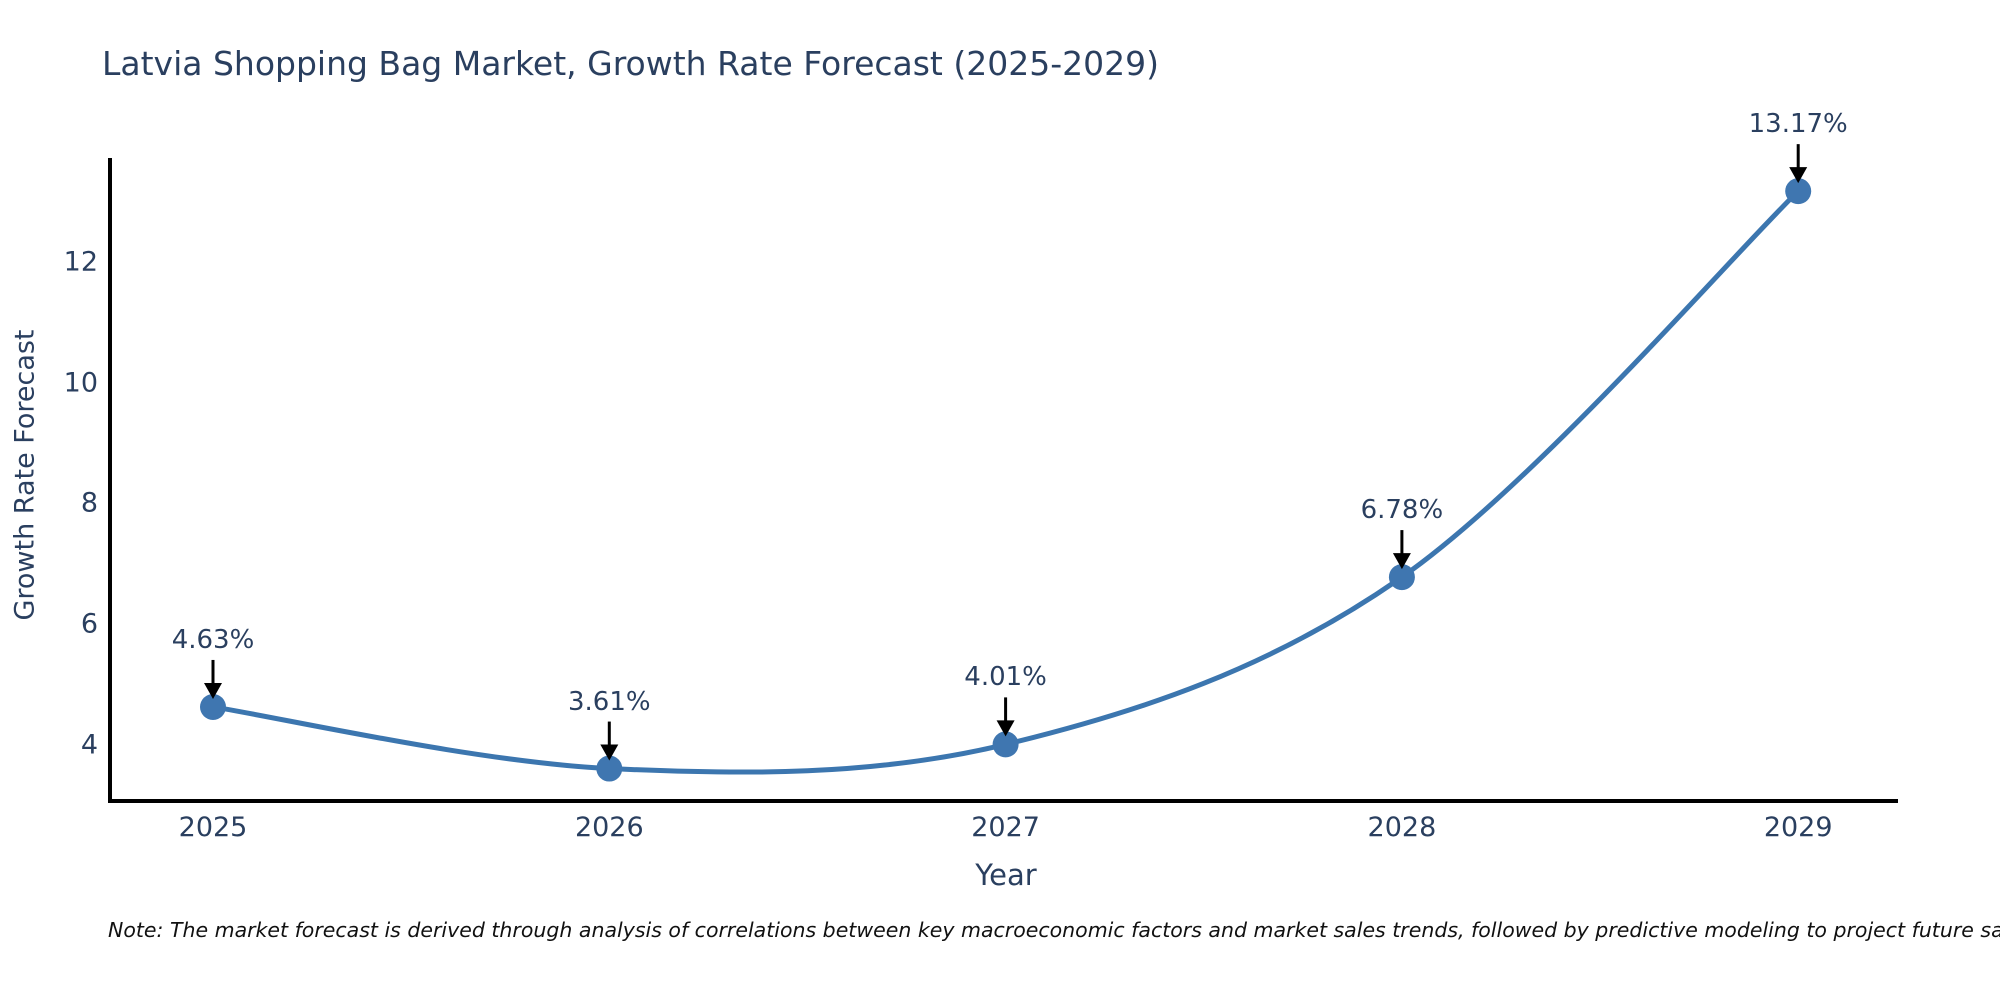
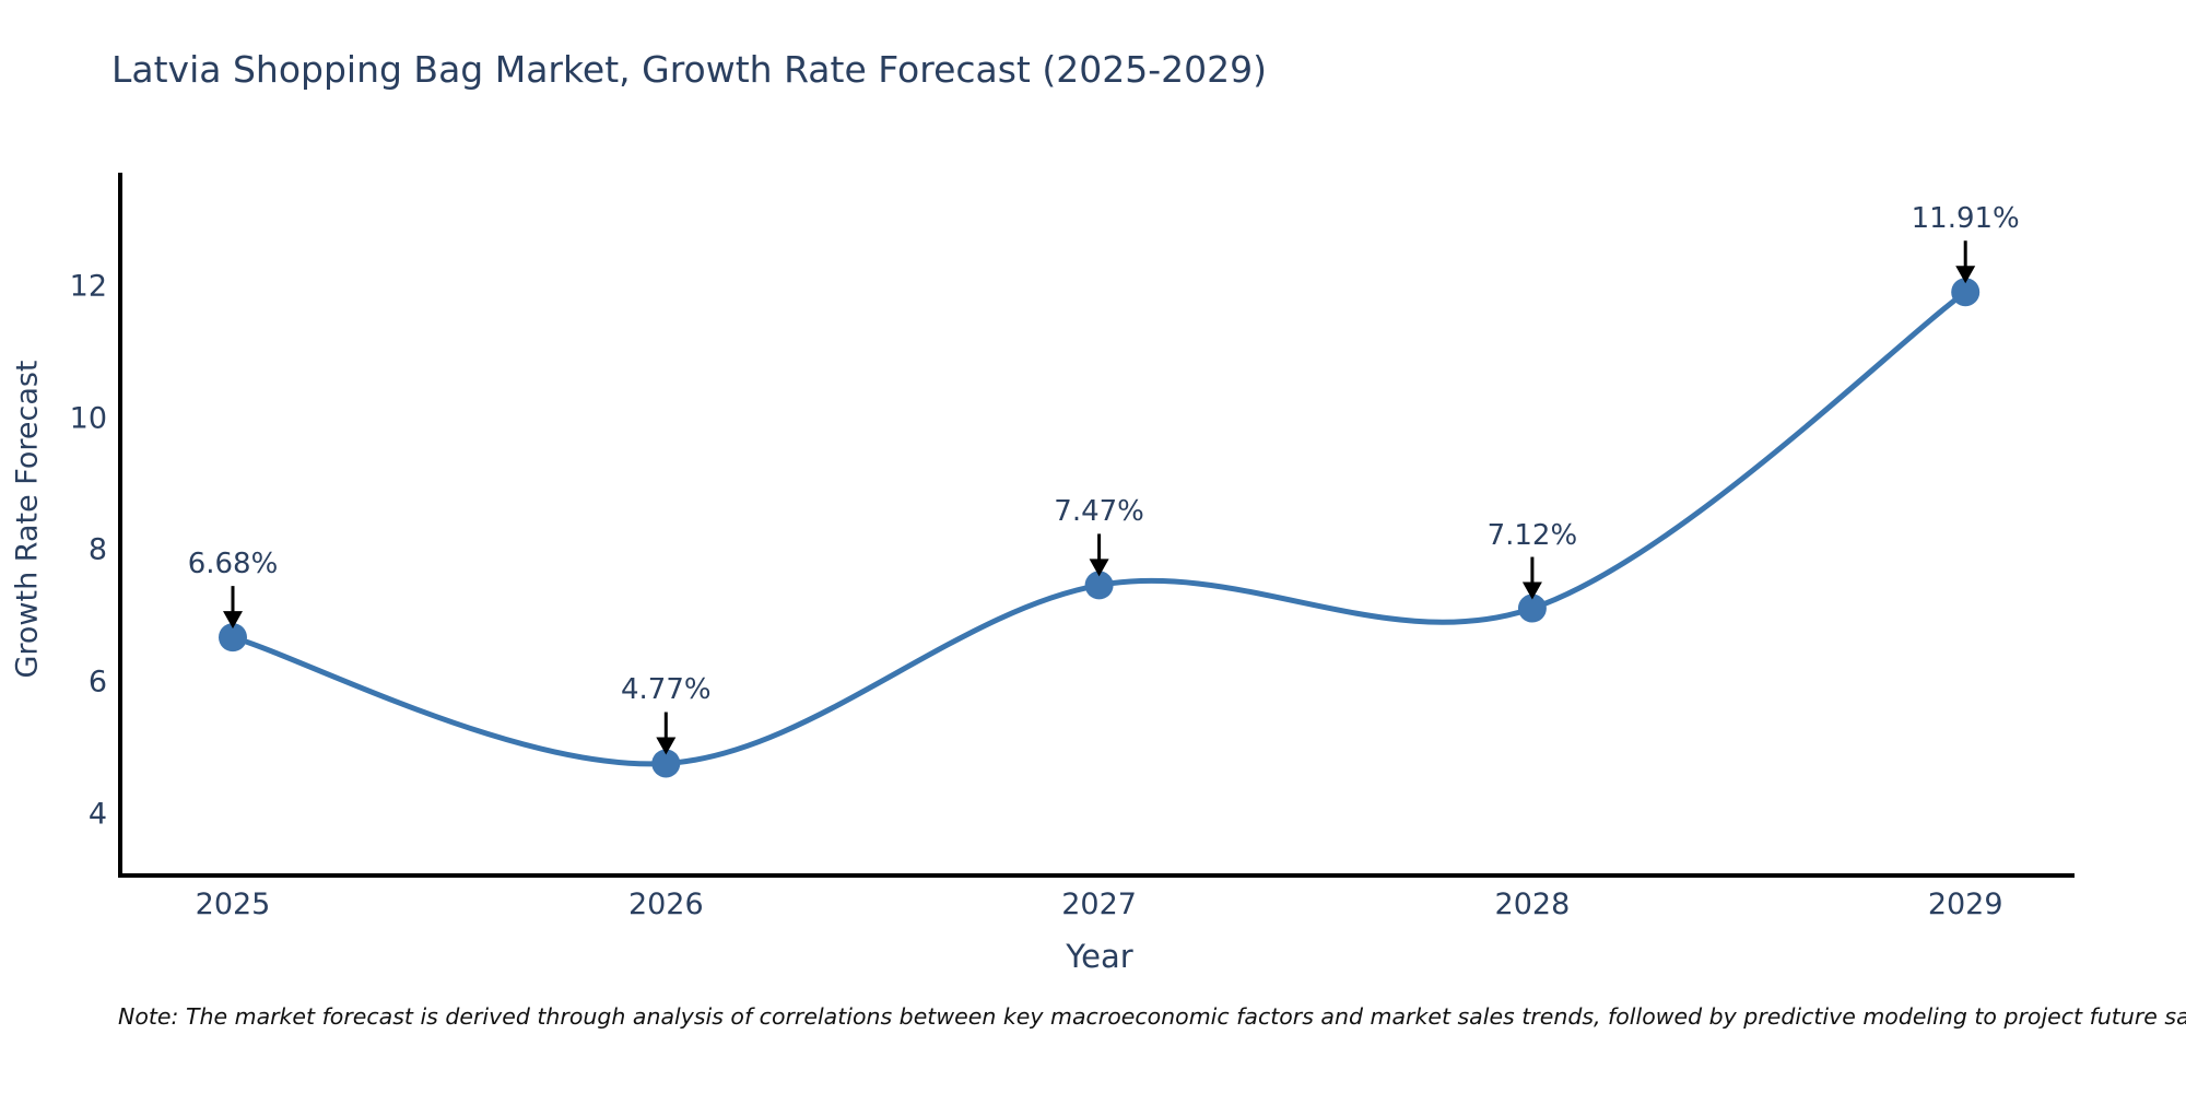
2025: 4.63% -> 6.68%
2026: 3.61% -> 4.77%
2027: 4.01% -> 7.47%
2028: 6.78% -> 7.12%
2029: 13.17% -> 11.91%
